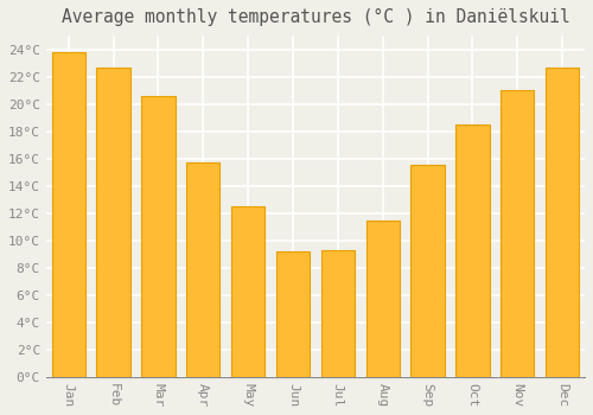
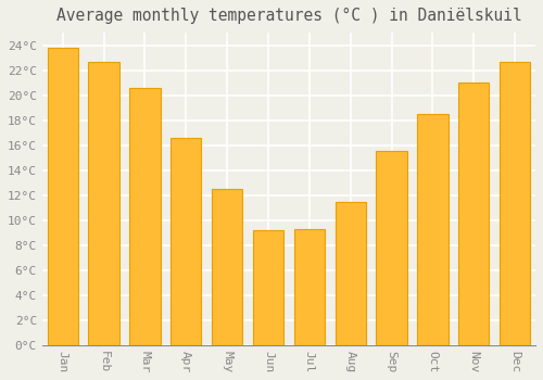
Apr: 15.7°C -> 16.6°C
